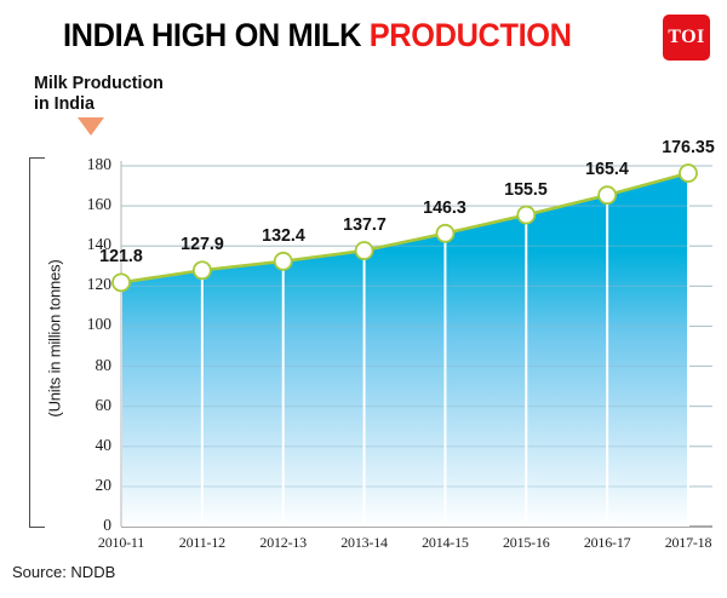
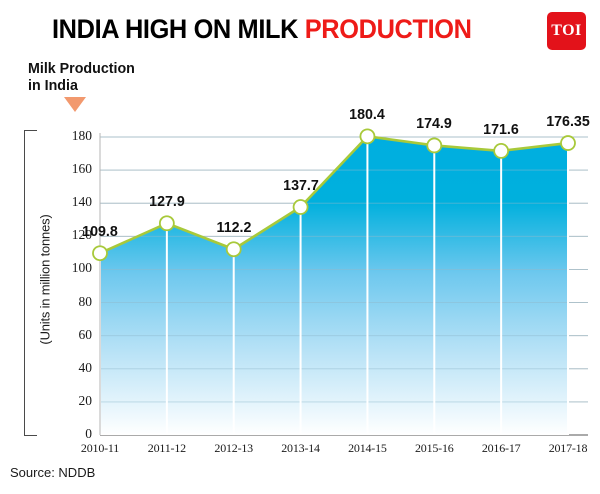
2010-11: 121.8 -> 109.8
2012-13: 132.4 -> 112.2
2014-15: 146.3 -> 180.4
2015-16: 155.5 -> 174.9
2016-17: 165.4 -> 171.6
